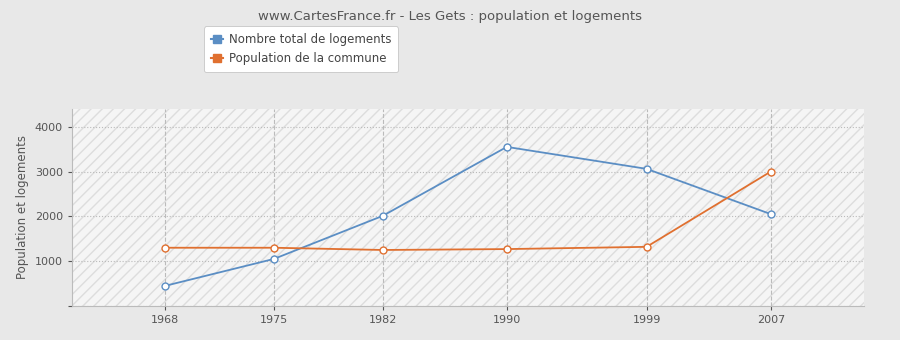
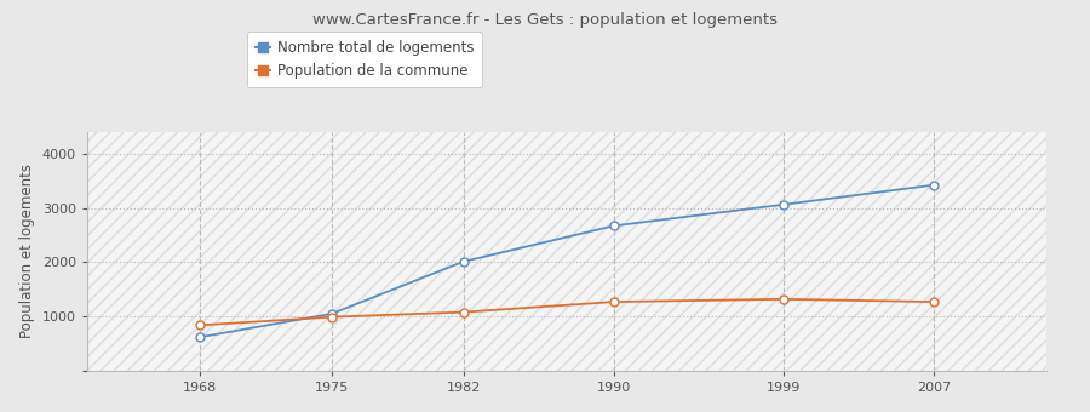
Nombre total de logements/1968: 450 -> 620
Population de la commune/1968: 1300 -> 840
Population de la commune/1975: 1300 -> 990
Population de la commune/1982: 1250 -> 1080
Nombre total de logements/1990: 3550 -> 2670
Nombre total de logements/2007: 2050 -> 3420
Population de la commune/2007: 3000 -> 1270
